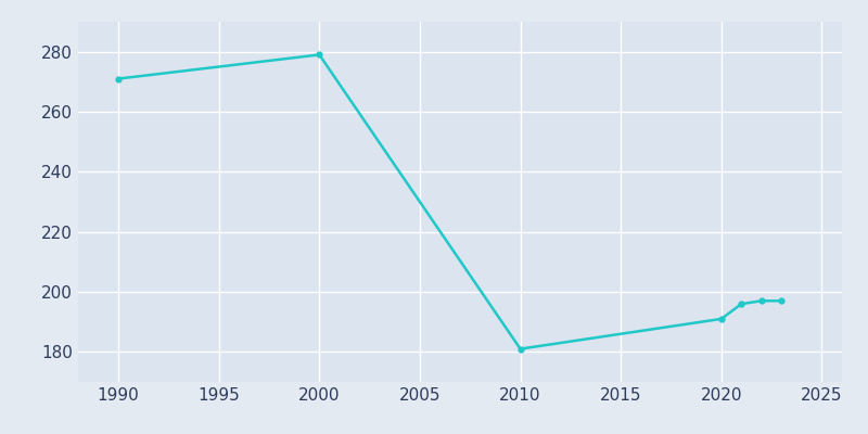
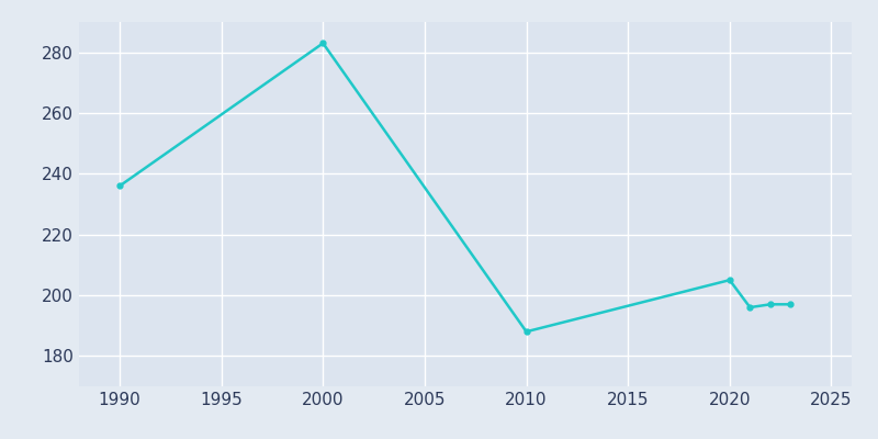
1990: 271 -> 236
2000: 279 -> 283
2010: 181 -> 188
2020: 191 -> 205
